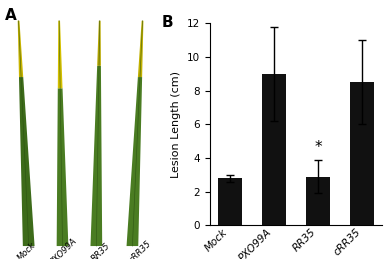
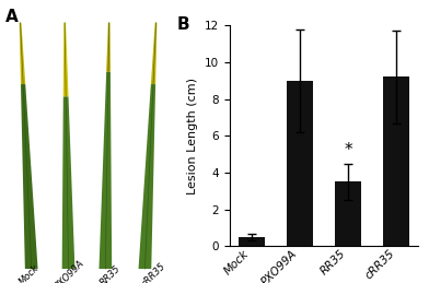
Mock: 2.8 -> 0.5
RR35: 2.9 -> 3.5
cRR35: 8.5 -> 9.2
